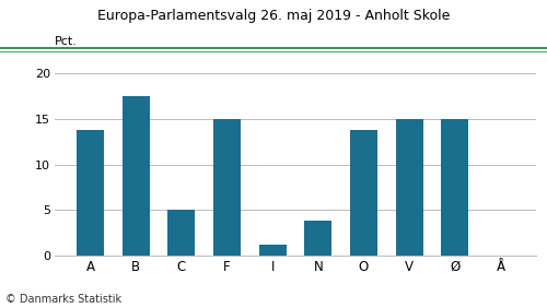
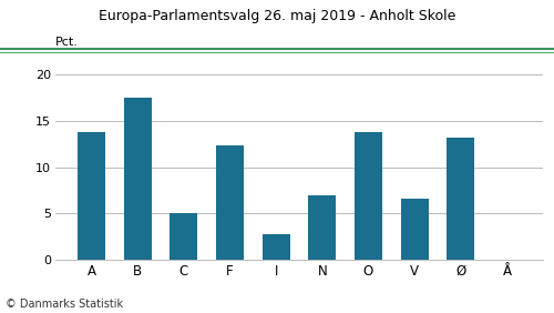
F: 15.0 -> 12.4
I: 1.2 -> 2.8
N: 3.8 -> 7.0
V: 15.0 -> 6.6
Ø: 15.0 -> 13.2
